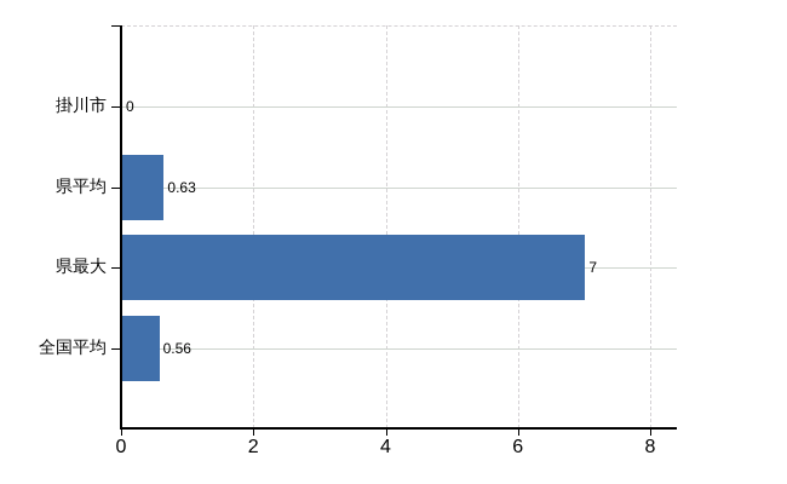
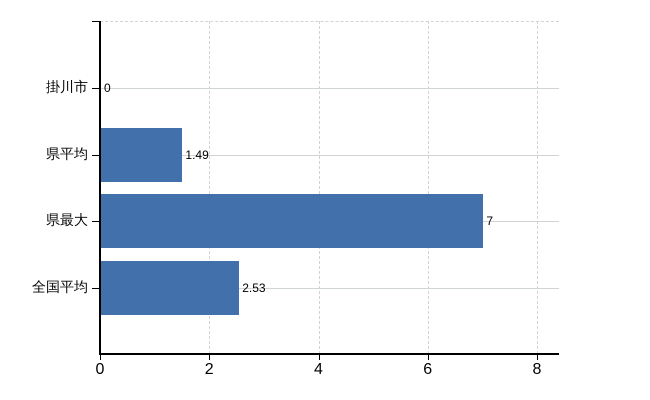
県平均: 0.63 -> 1.49
全国平均: 0.56 -> 2.53
